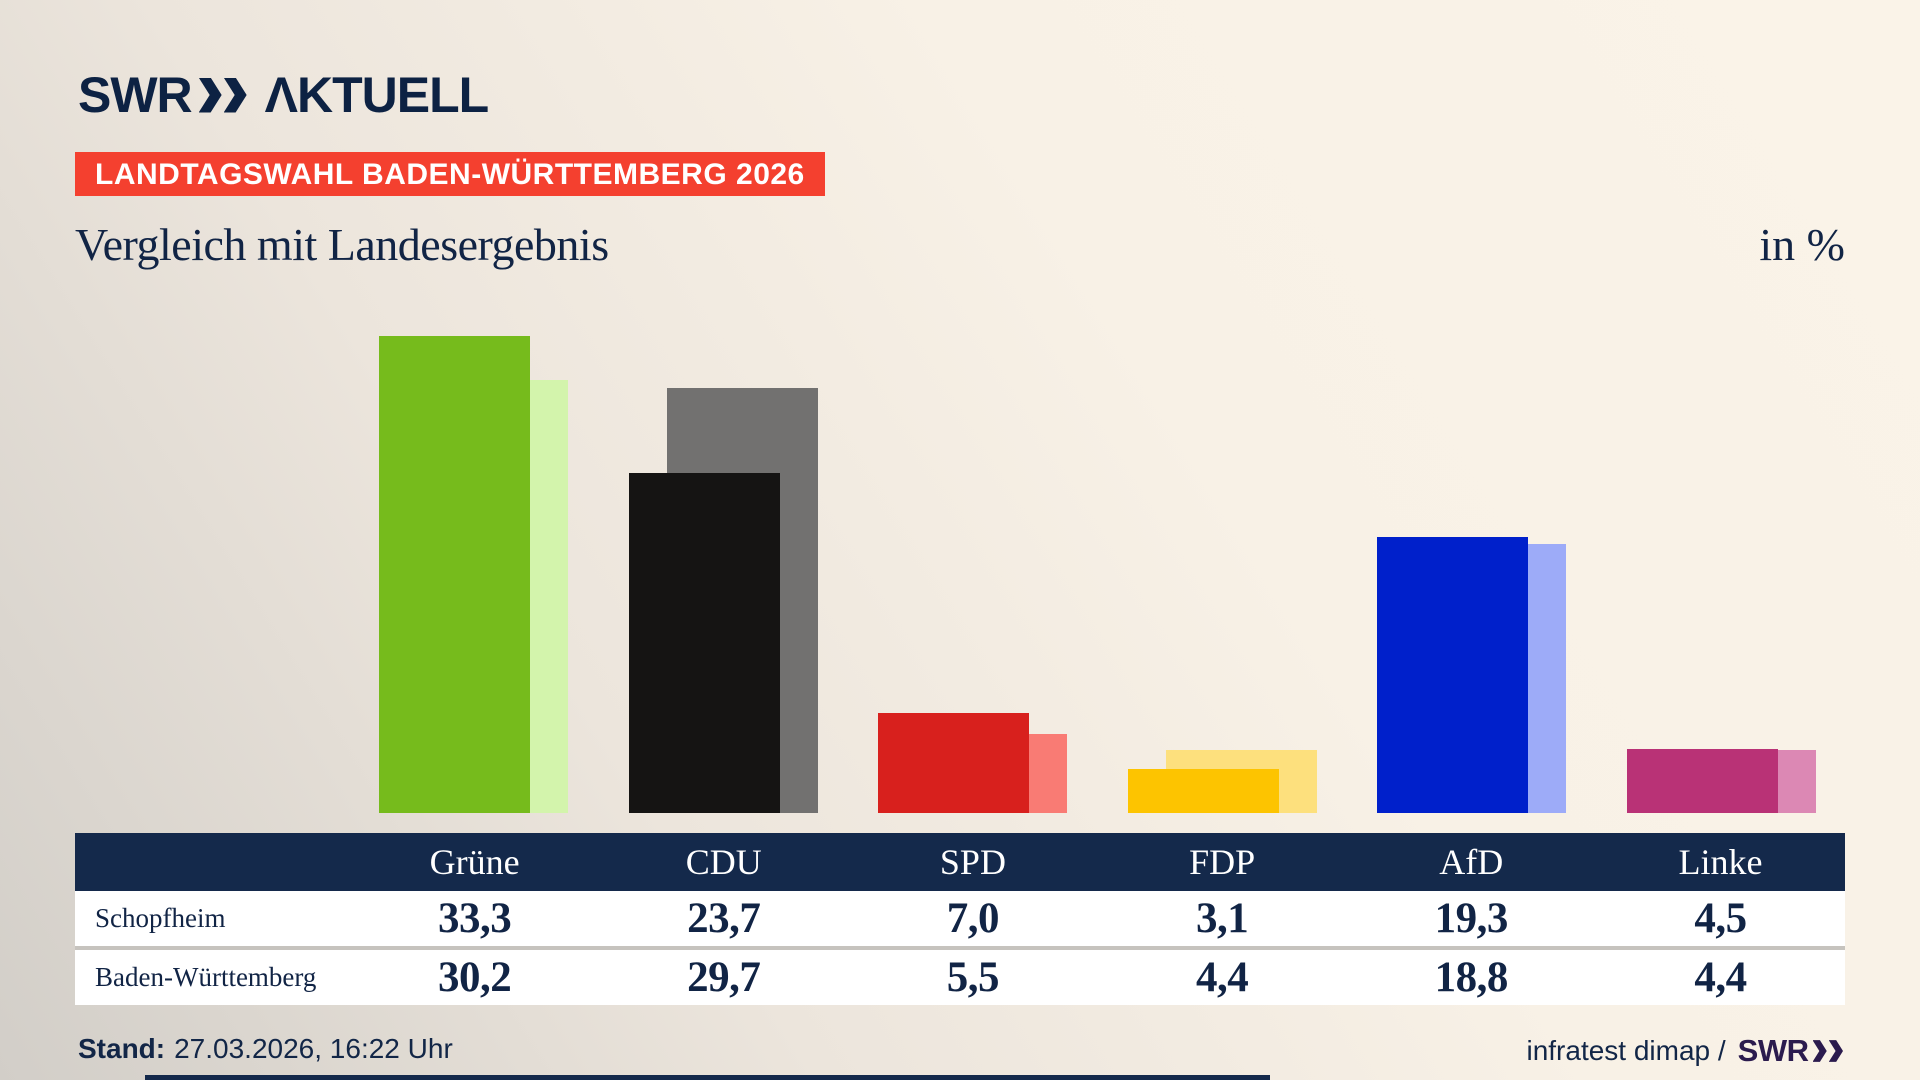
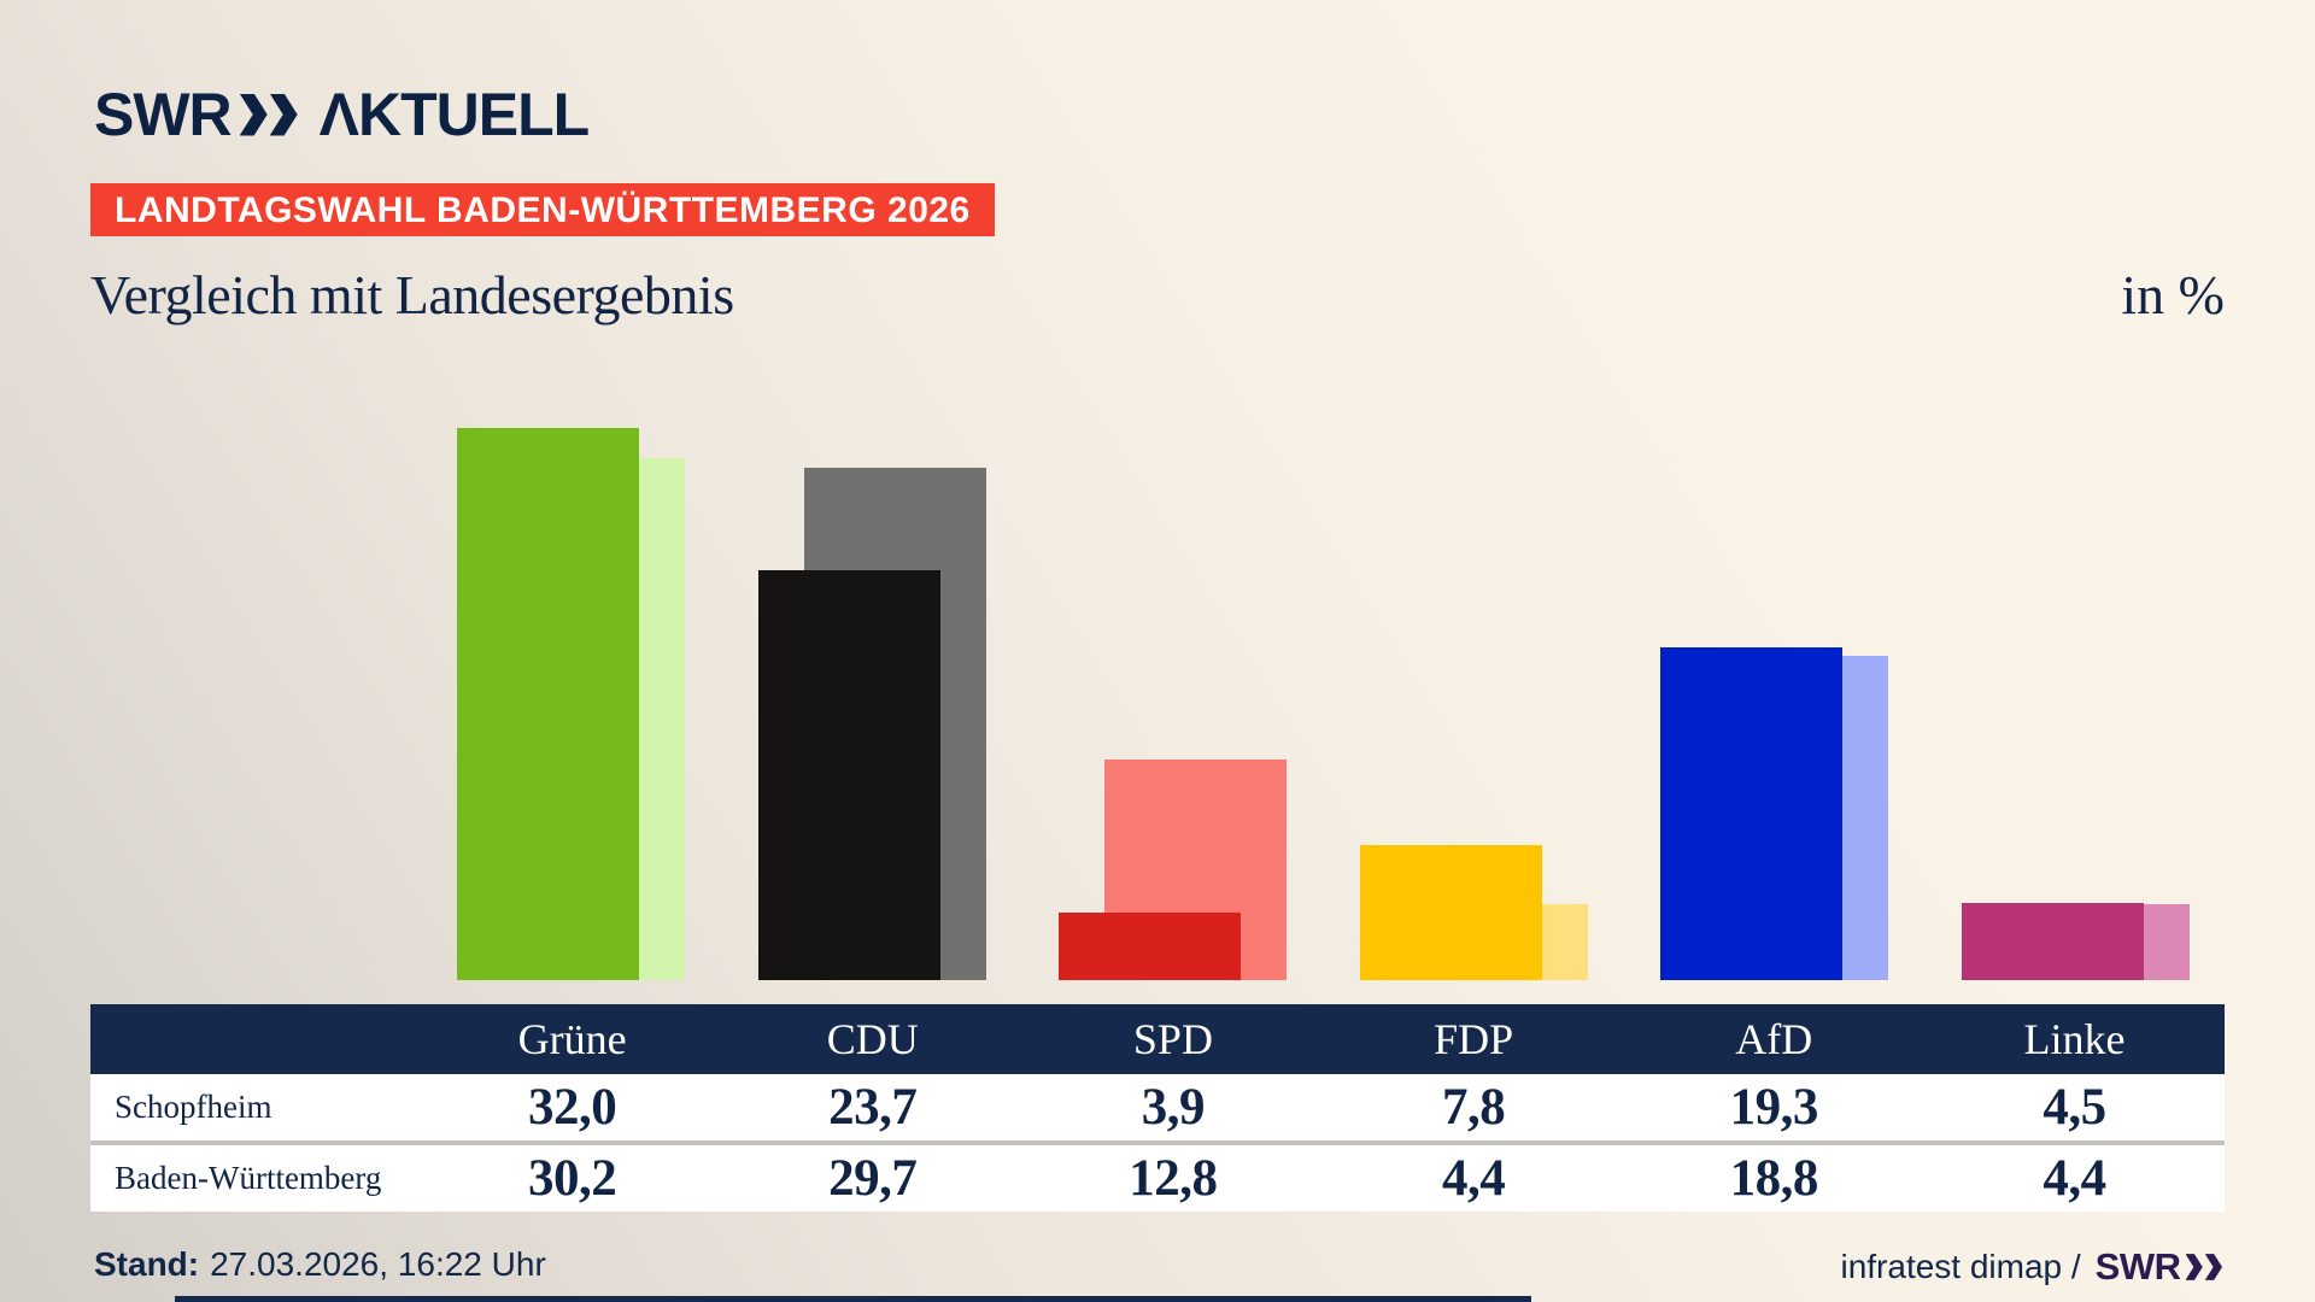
Schopfheim/Grüne: 33,3 -> 32,0
Schopfheim/SPD: 7,0 -> 3,9
Baden-Württemberg/SPD: 5,5 -> 12,8
Schopfheim/FDP: 3,1 -> 7,8
